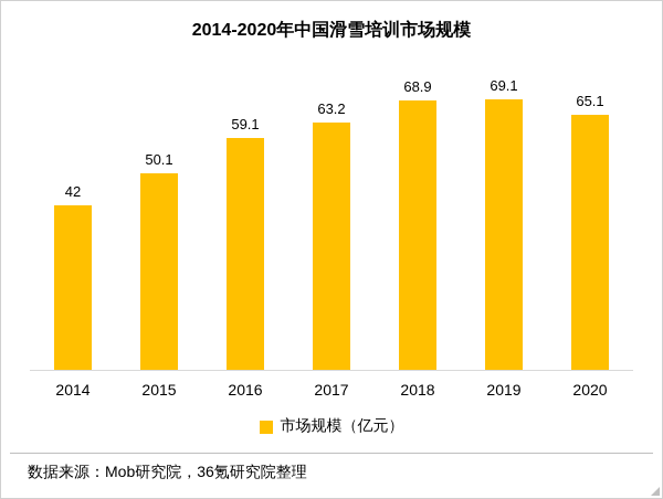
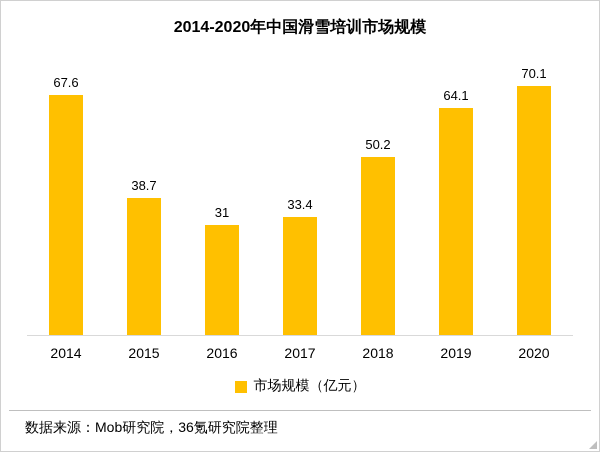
2014: 42 -> 67.6
2015: 50.1 -> 38.7
2016: 59.1 -> 31
2017: 63.2 -> 33.4
2018: 68.9 -> 50.2
2019: 69.1 -> 64.1
2020: 65.1 -> 70.1
